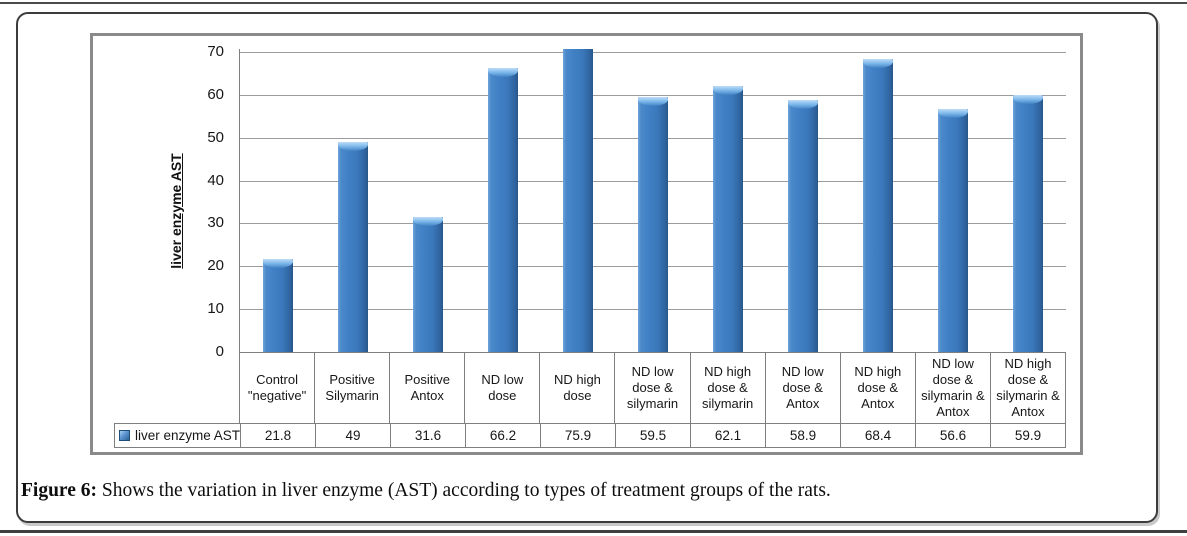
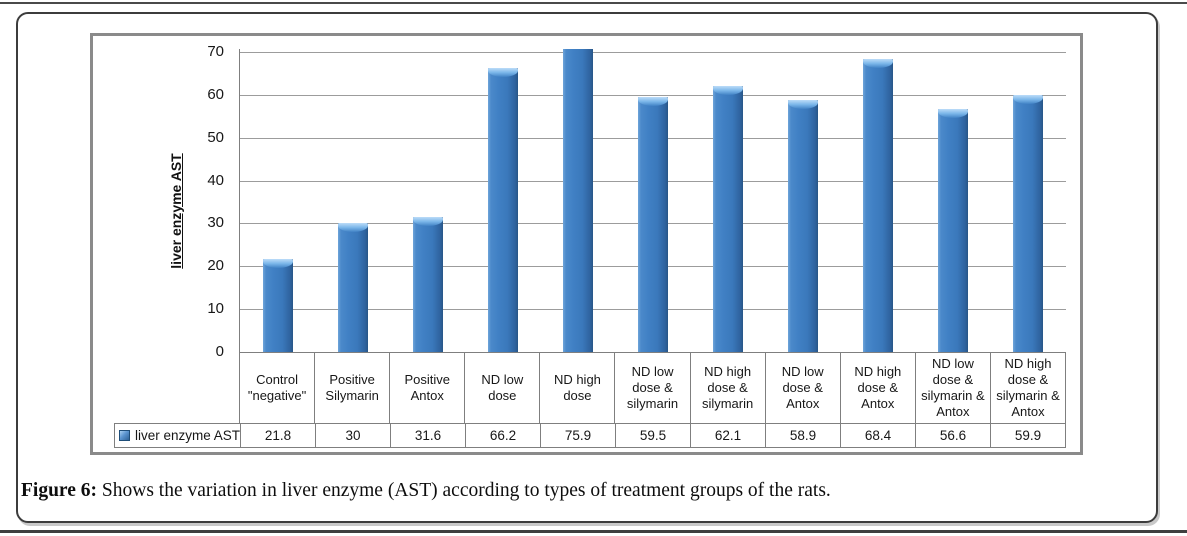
Positive Silymarin: 49 -> 30
